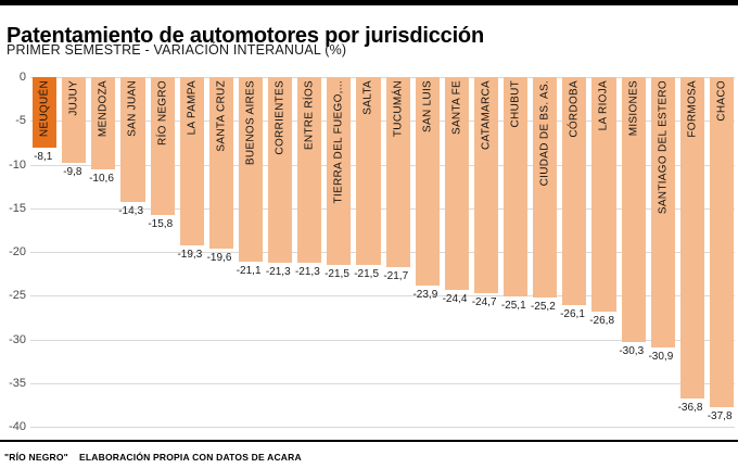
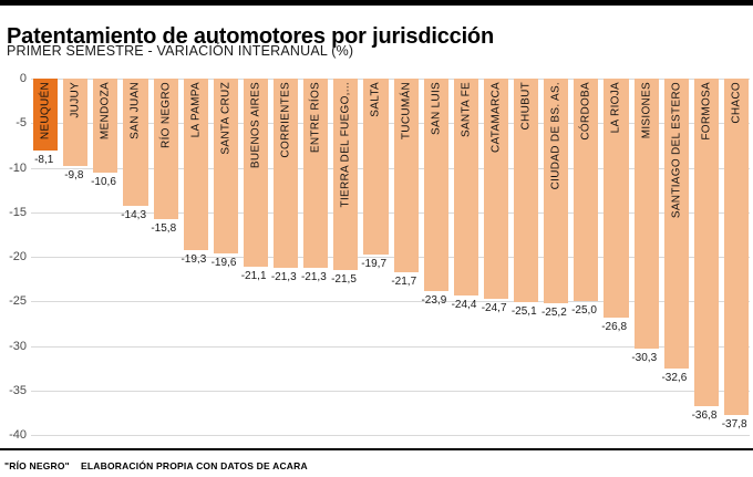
SALTA: -21,5 -> -19,7
CÓRDOBA: -26,1 -> -25,0
SANTIAGO DEL ESTERO: -30,9 -> -32,6
